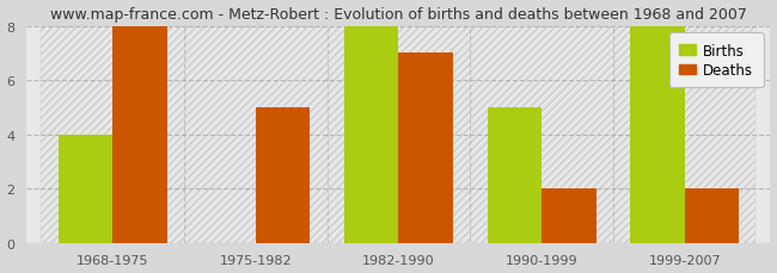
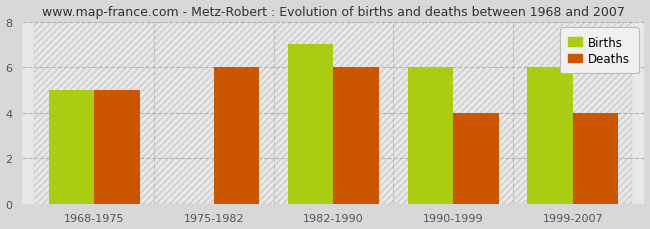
Births/1968-1975: 4 -> 5
Deaths/1968-1975: 8 -> 5
Deaths/1975-1982: 5 -> 6
Births/1982-1990: 8 -> 7
Deaths/1982-1990: 7 -> 6
Births/1990-1999: 5 -> 6
Deaths/1990-1999: 2 -> 4
Births/1999-2007: 8 -> 6
Deaths/1999-2007: 2 -> 4
